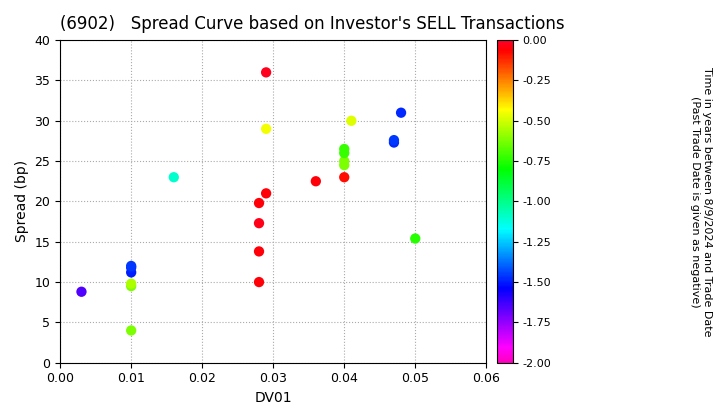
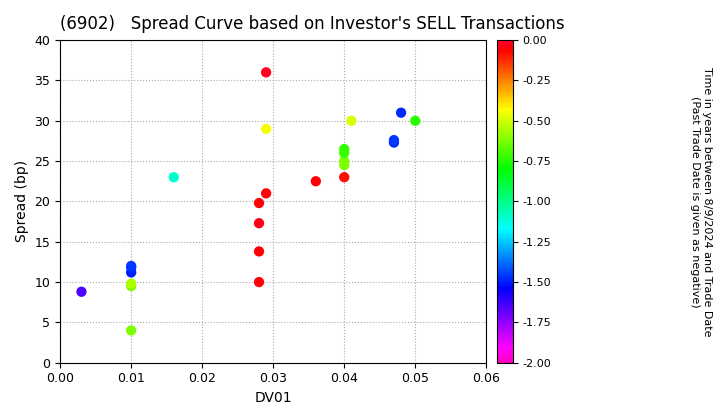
0.05: 15.4 -> 30.0
